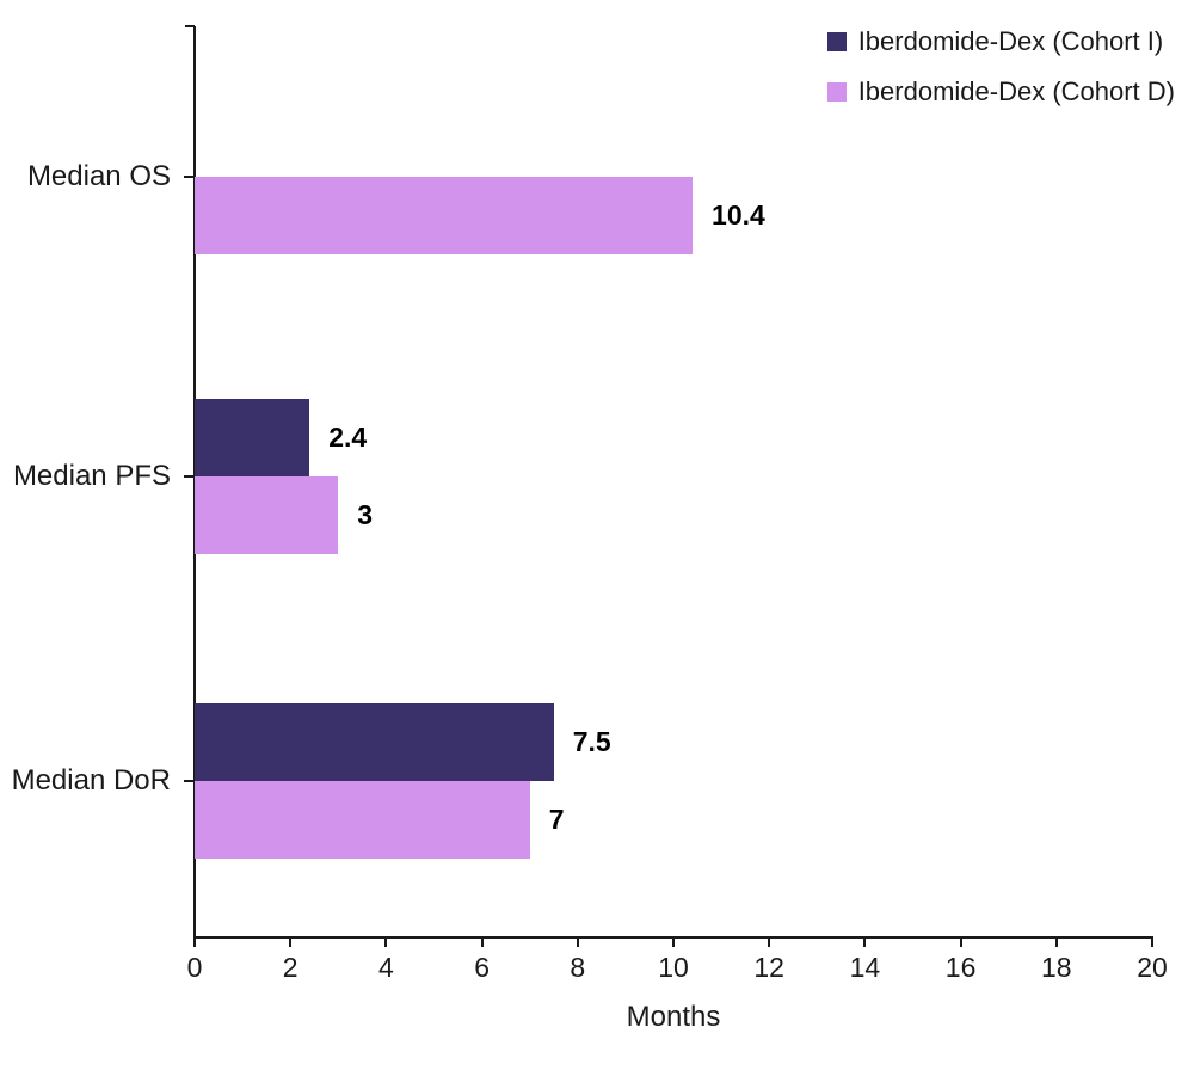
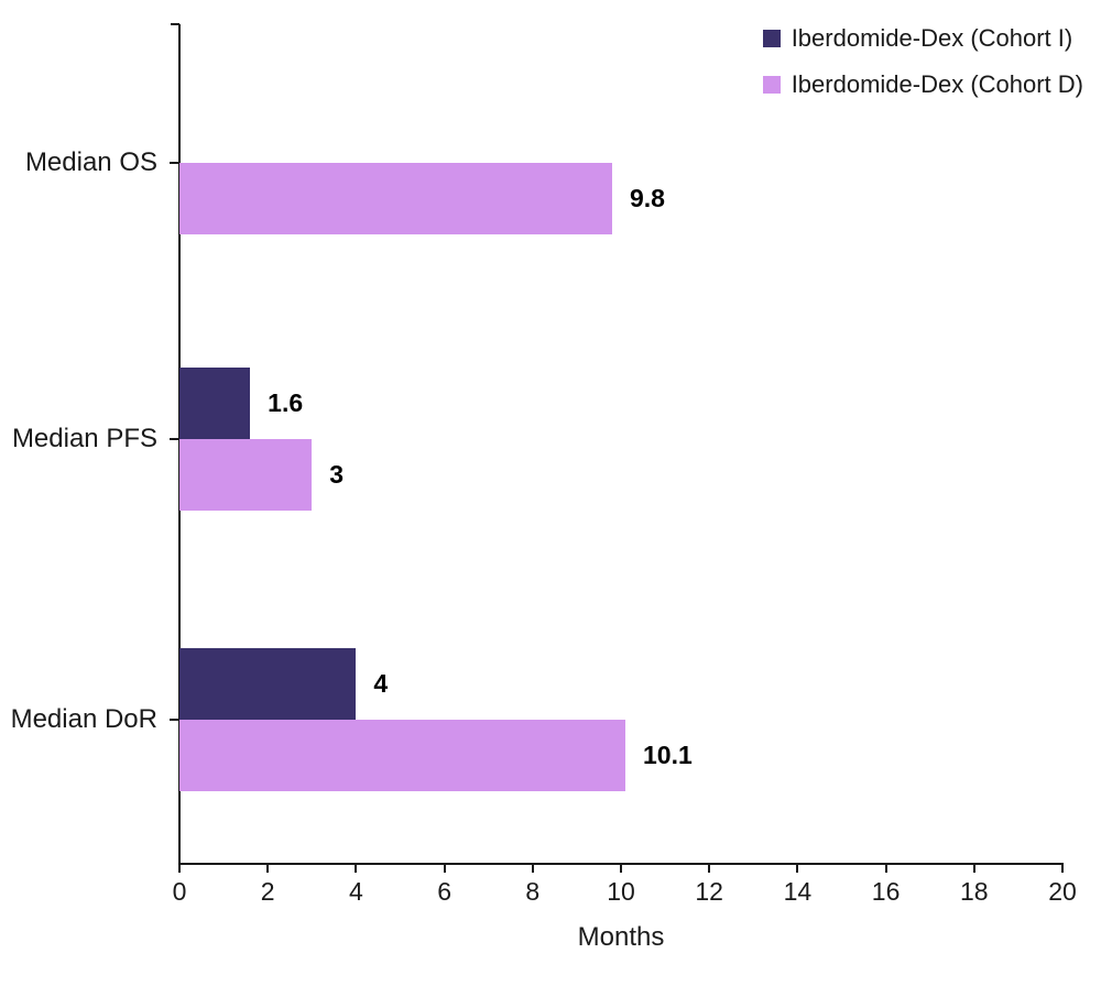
Iberdomide-Dex (Cohort D)/Median OS: 10.4 -> 9.8
Iberdomide-Dex (Cohort I)/Median PFS: 2.4 -> 1.6
Iberdomide-Dex (Cohort I)/Median DoR: 7.5 -> 4
Iberdomide-Dex (Cohort D)/Median DoR: 7 -> 10.1
